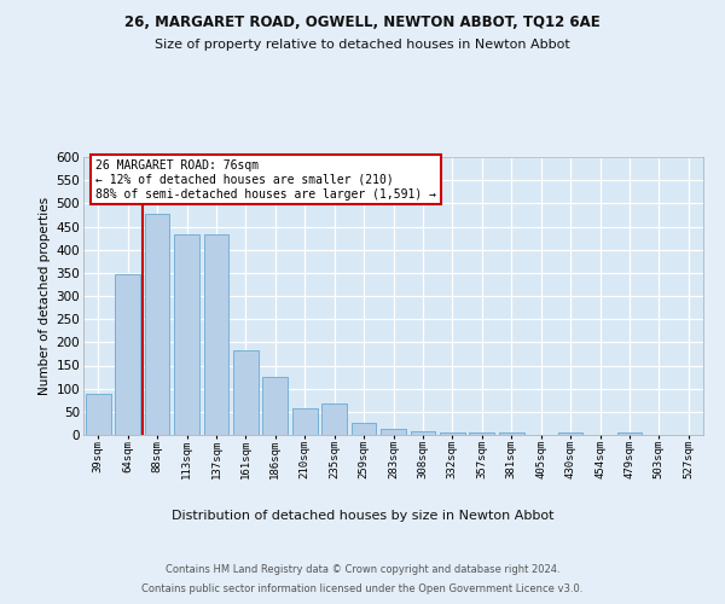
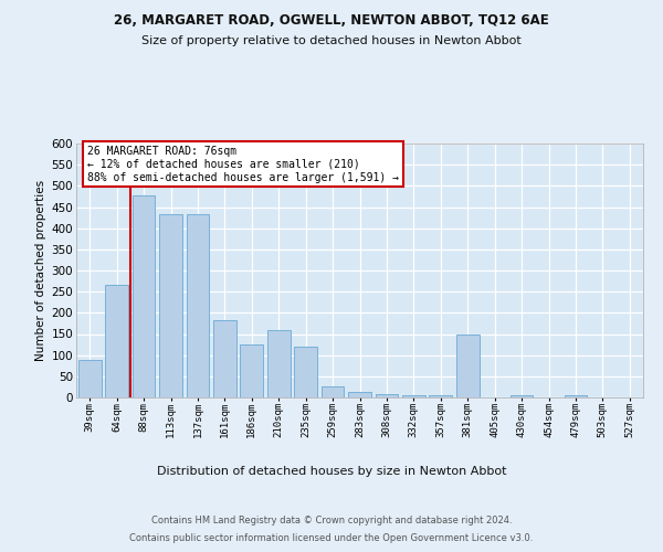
64sqm: 347 -> 265
210sqm: 57 -> 160
235sqm: 68 -> 120
381sqm: 5 -> 150
